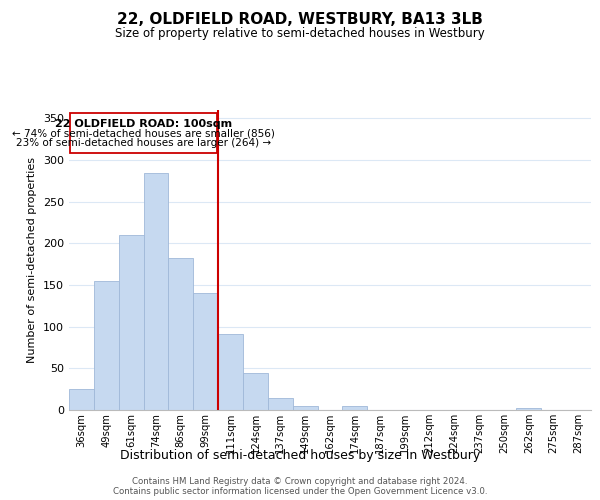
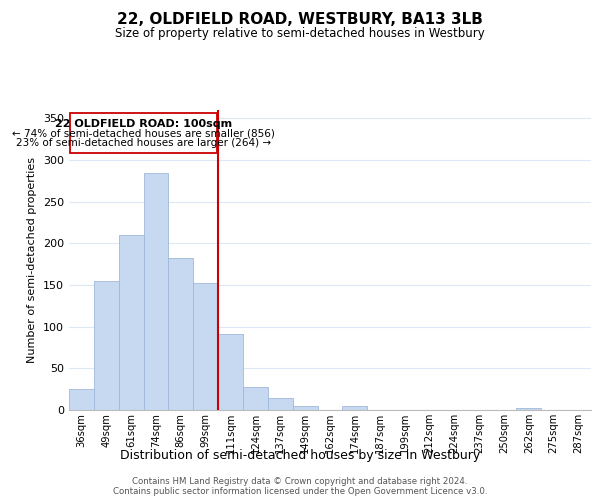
99sqm: 140 -> 152
124sqm: 44 -> 28
